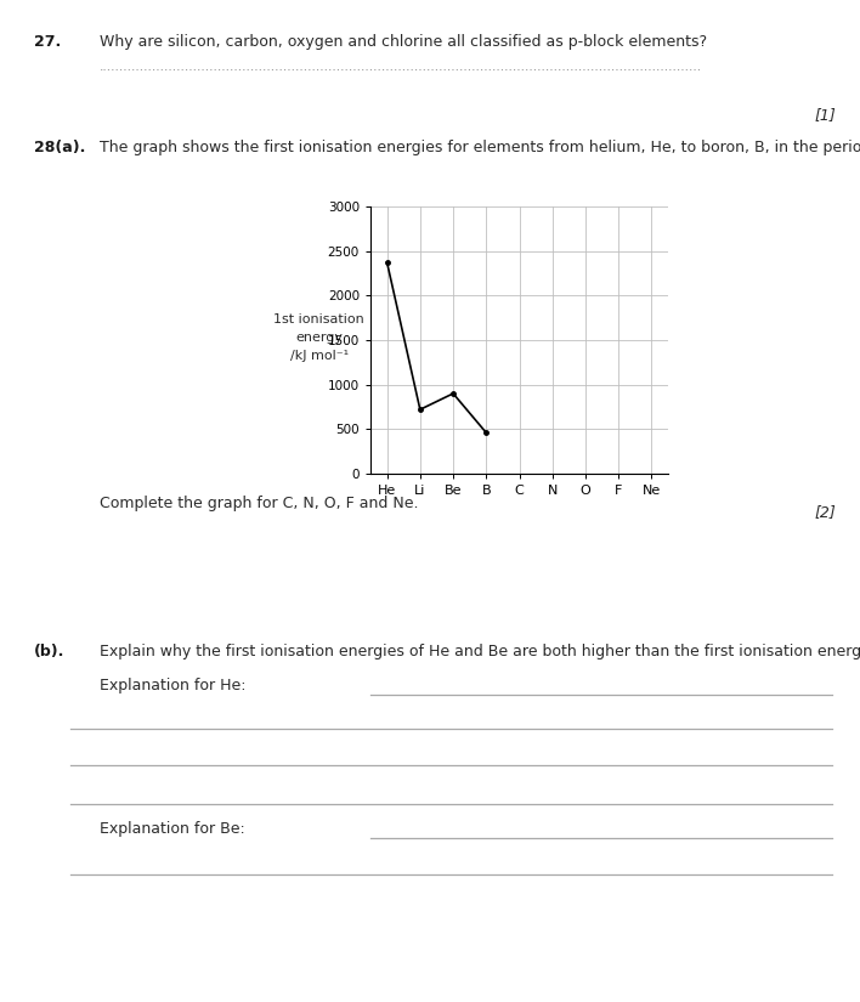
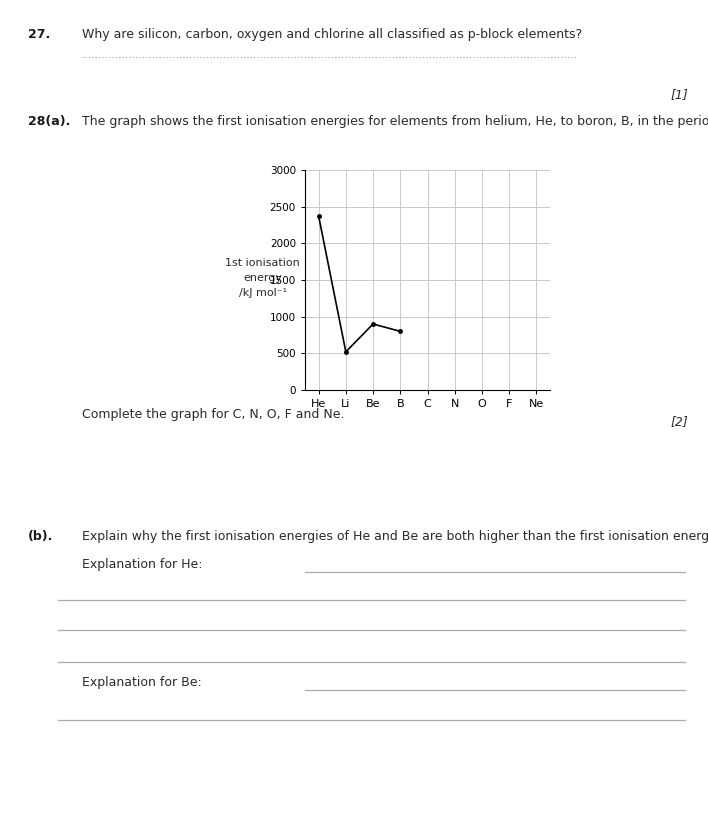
Li: 720 -> 520
B: 460 -> 800
